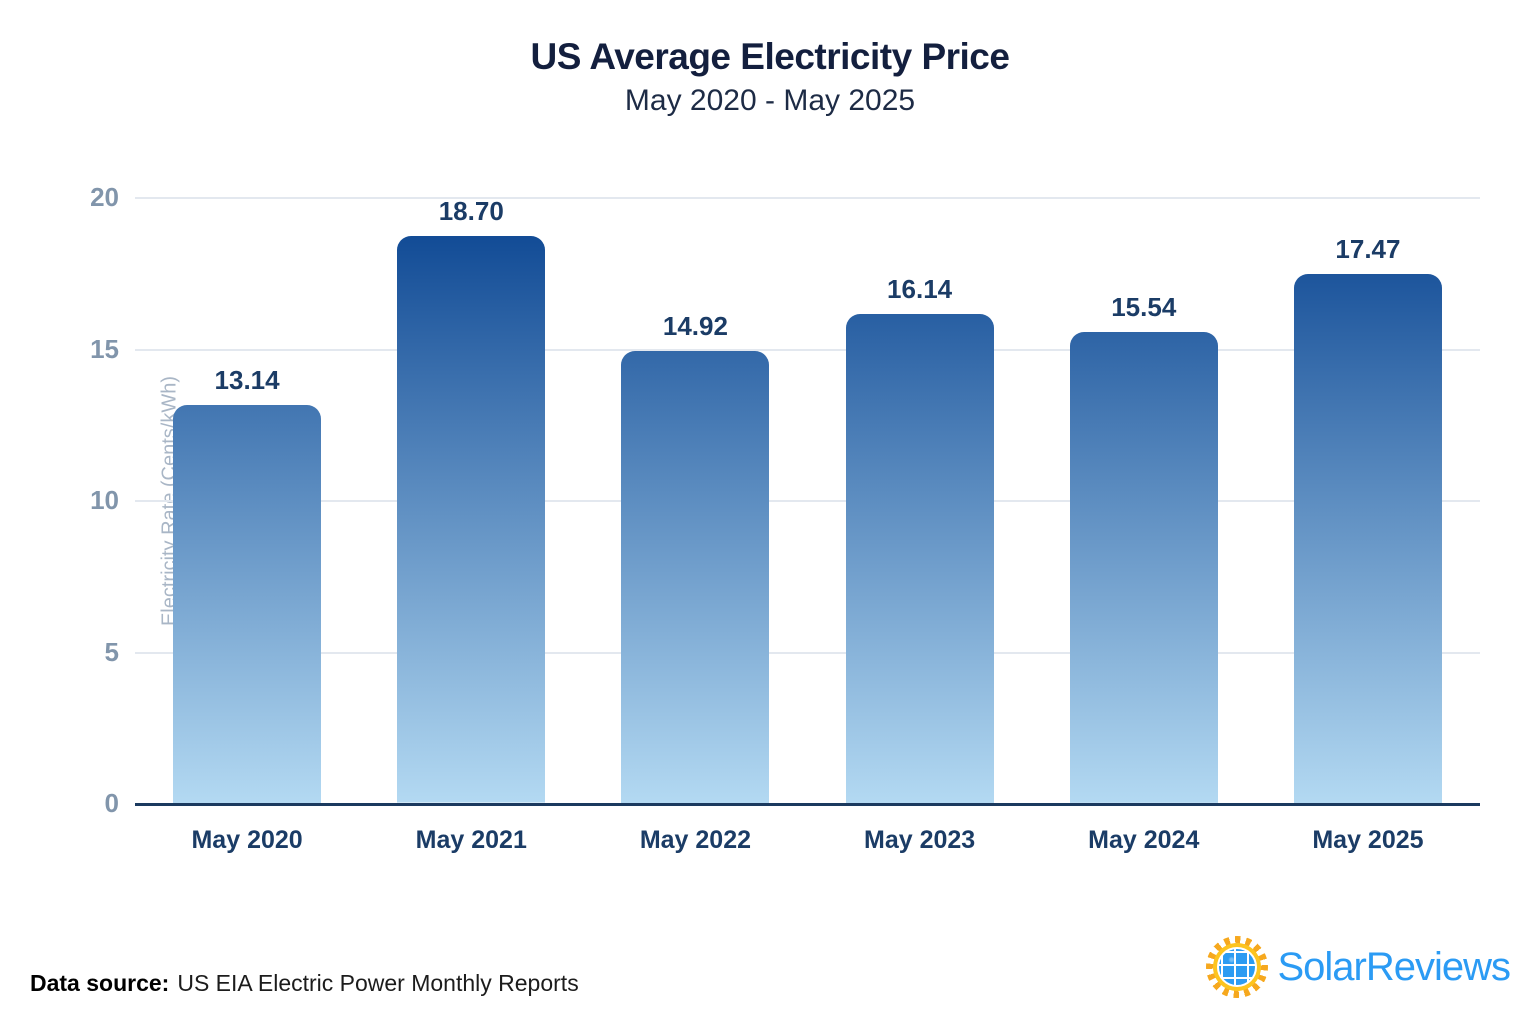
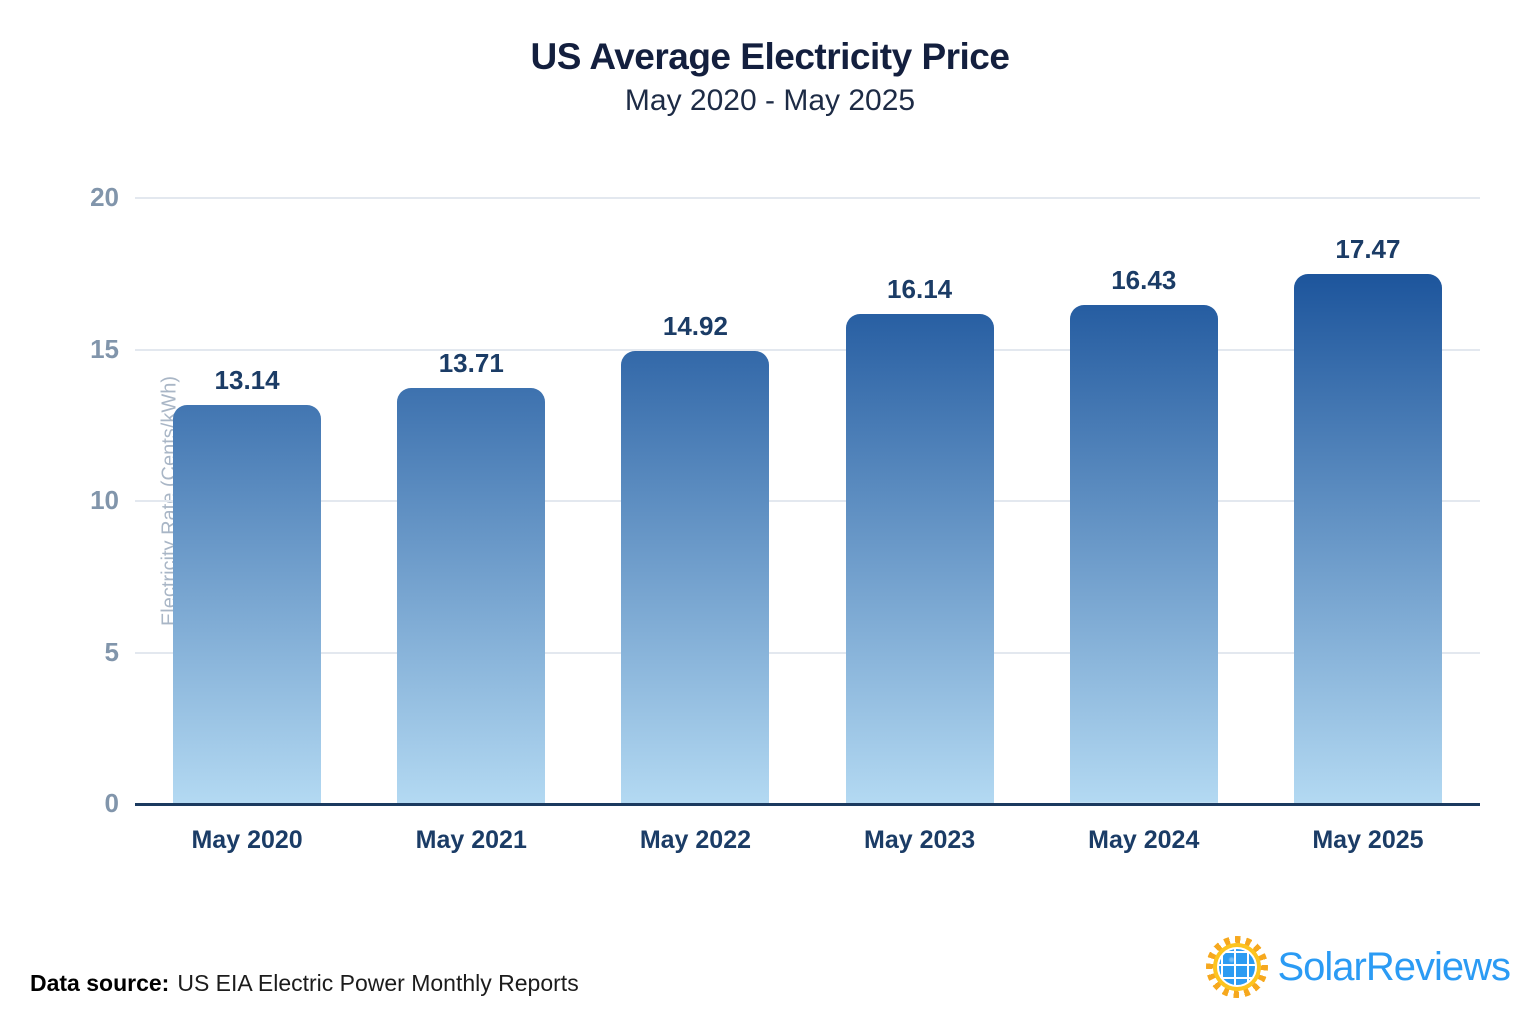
May 2021: 18.70 -> 13.71
May 2024: 15.54 -> 16.43
